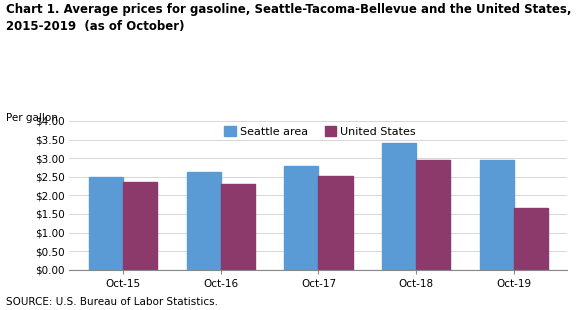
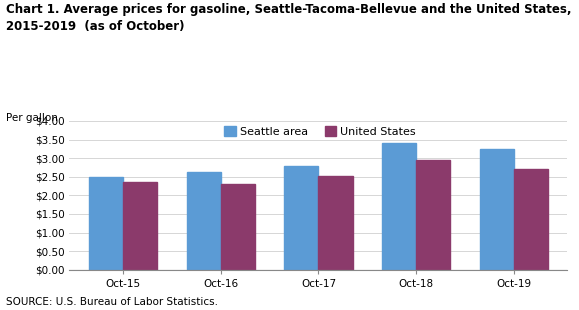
Seattle area/Oct-19: $2.95 -> $3.24
United States/Oct-19: $1.65 -> $2.72
